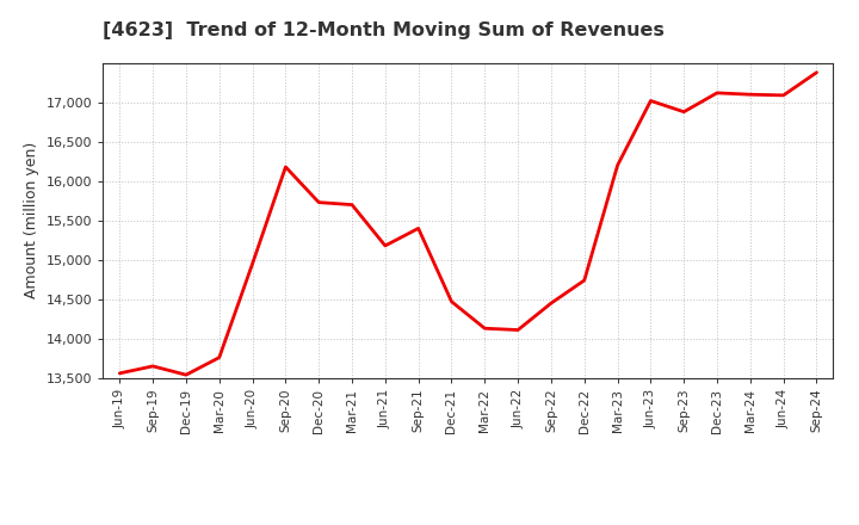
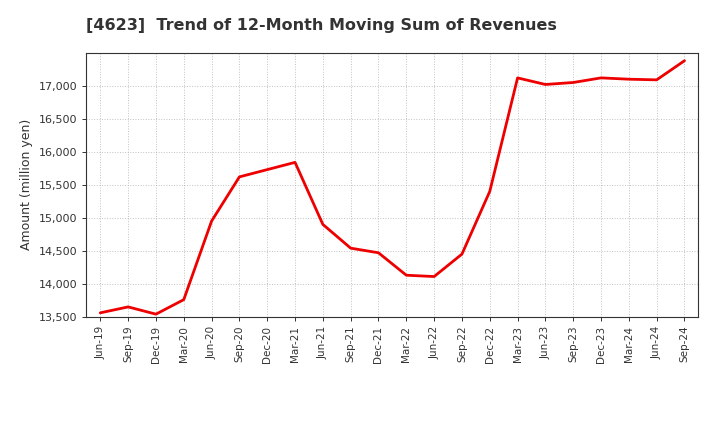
Sep-20: 16,180 -> 15,620
Mar-21: 15,700 -> 15,840
Jun-21: 15,180 -> 14,900
Sep-21: 15,400 -> 14,540
Dec-22: 14,740 -> 15,400
Mar-23: 16,200 -> 17,120
Sep-23: 16,880 -> 17,050
